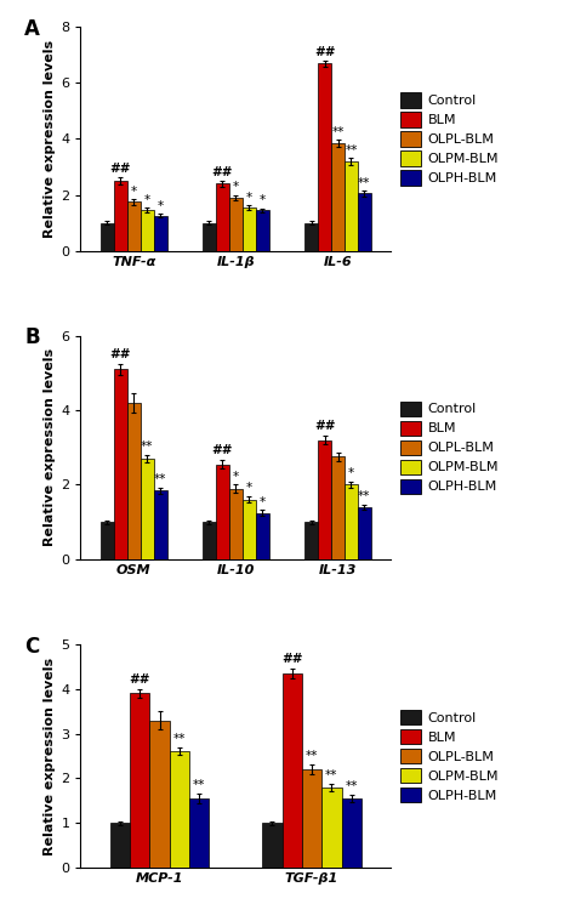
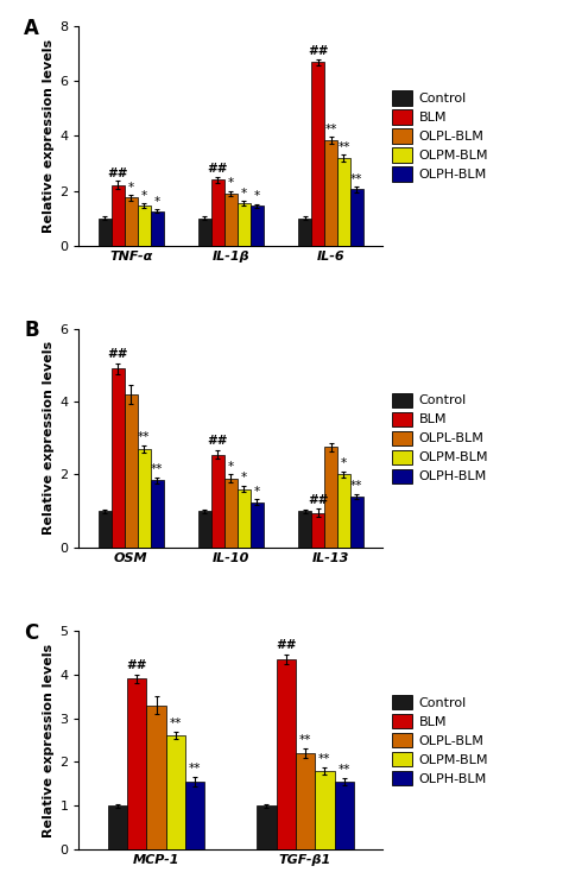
BLM/TNF-α: 2.5 -> 2.2
BLM/OSM: 5.10 -> 4.90
BLM/IL-13: 3.20 -> 0.95
